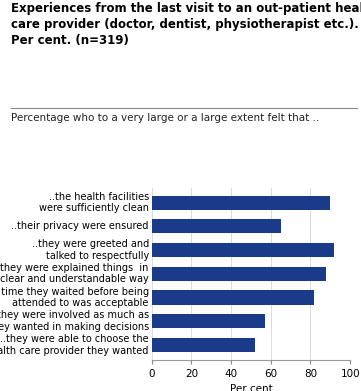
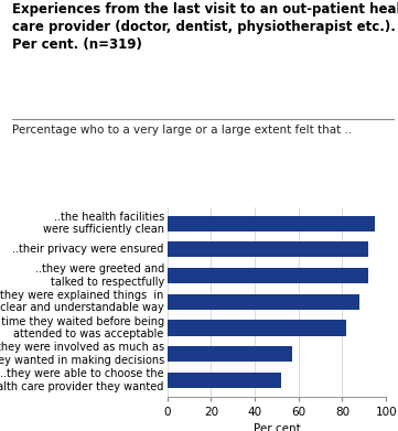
..the health facilities were sufficiently clean: 90 -> 95
..their privacy were ensured: 65 -> 92
